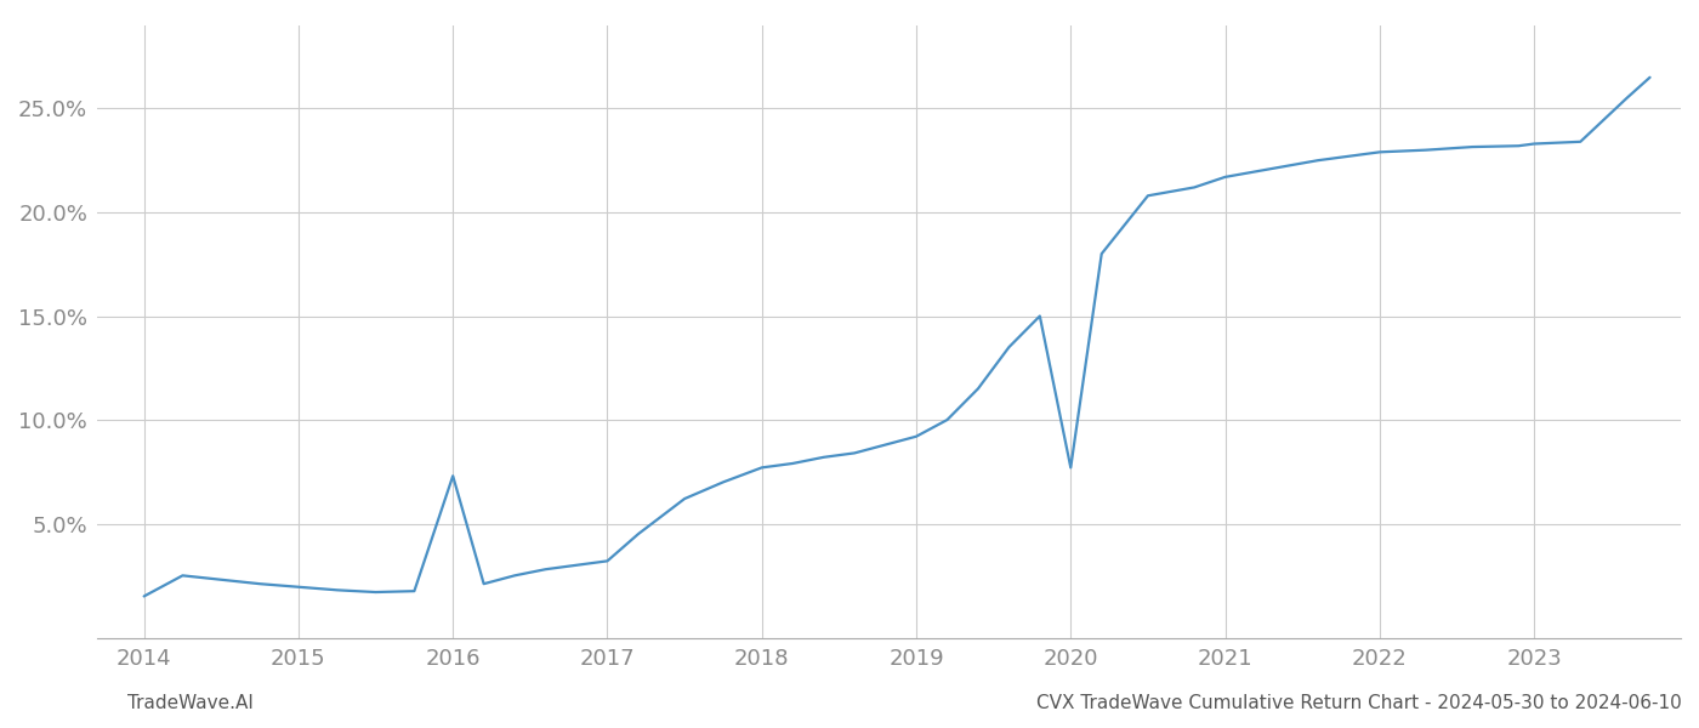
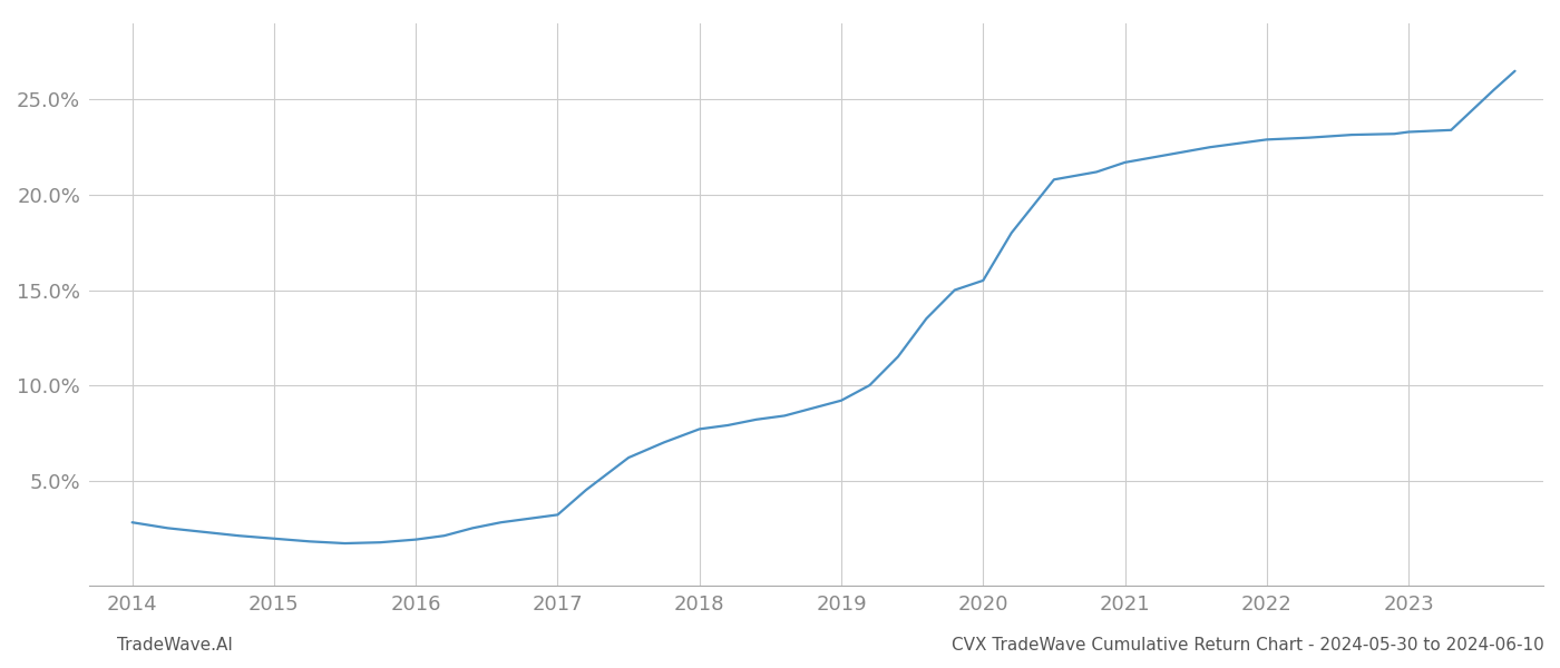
2014: 1.5% -> 2.8%
2016: 7.3% -> 1.9%
2020: 7.7% -> 15.5%
